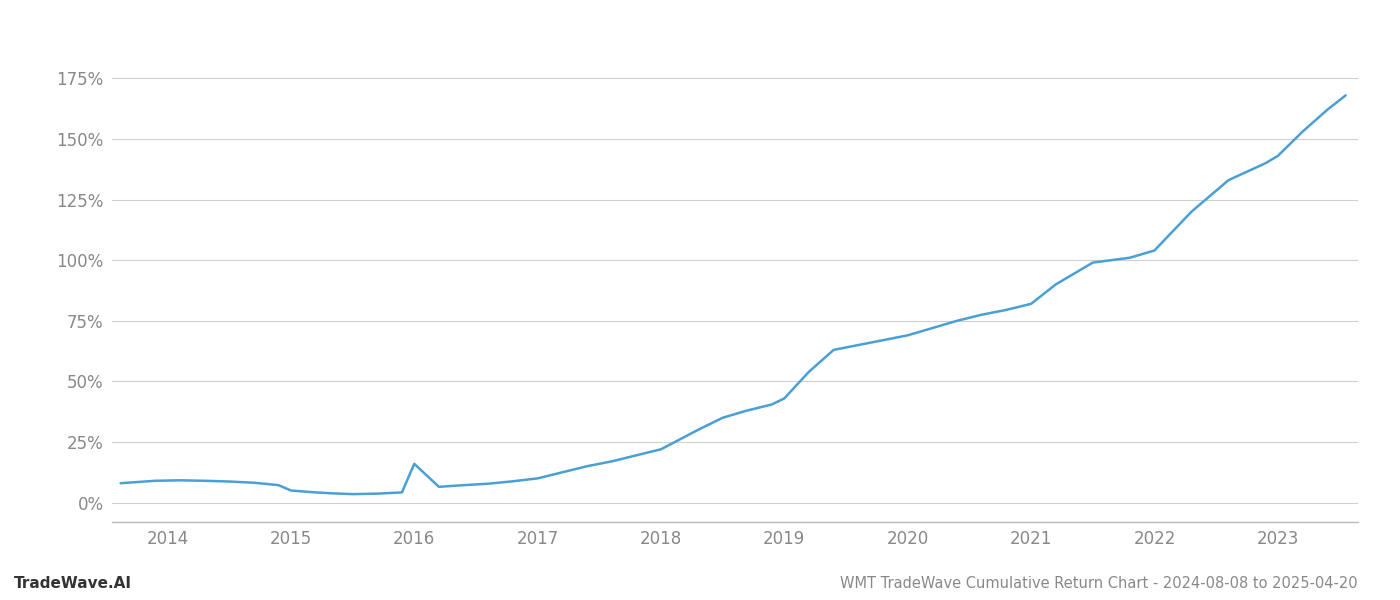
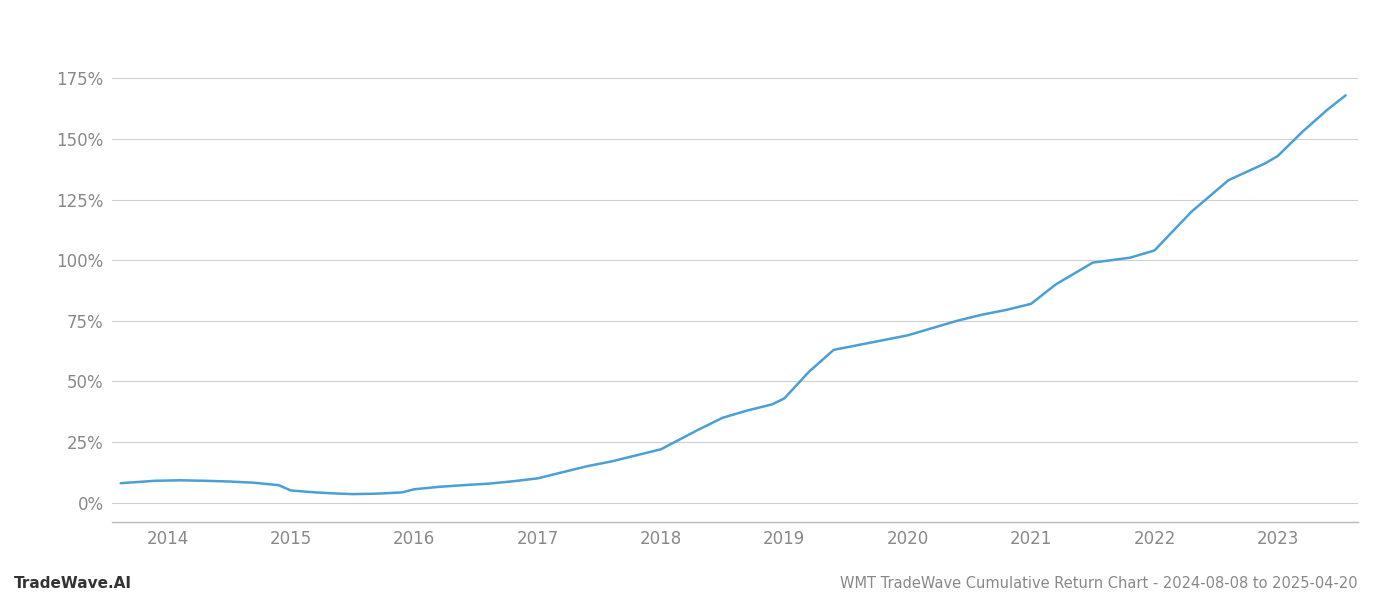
2016: 16.0% -> 5.5%
